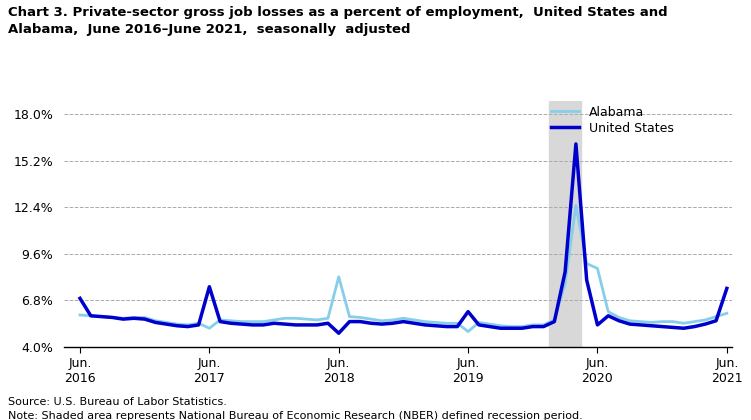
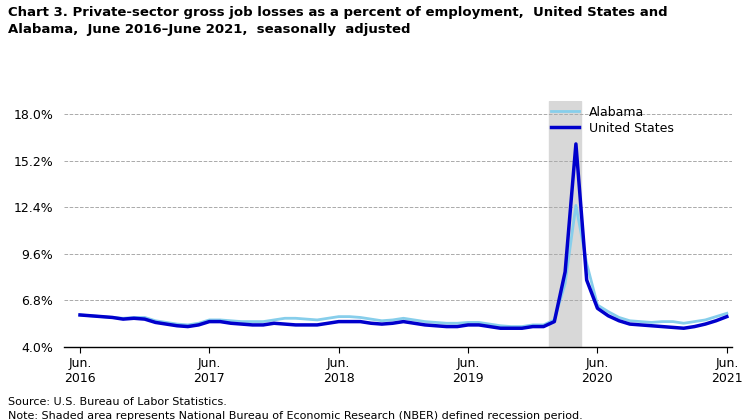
United States/Jun. 2016: 6.9% -> 5.9%
United States/Jun. 2017: 7.6% -> 5.5%
Alabama/Jun. 2017: 5.1% -> 5.6%
United States/Jun. 2018: 4.8% -> 5.5%
Alabama/Jun. 2018: 8.2% -> 5.8%
United States/Jun. 2019: 6.1% -> 5.3%
Alabama/Jun. 2019: 4.9% -> 5.5%
United States/Jun. 2020: 5.3% -> 6.3%
Alabama/Jun. 2020: 8.7% -> 6.5%
United States/Jun. 2021: 7.5% -> 5.8%
